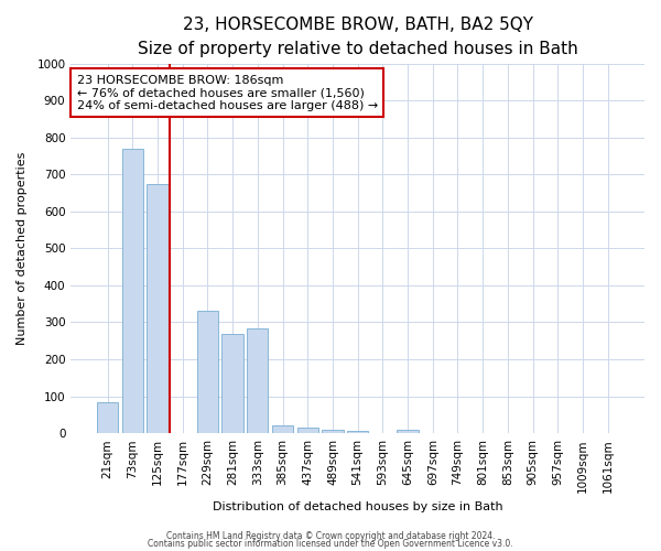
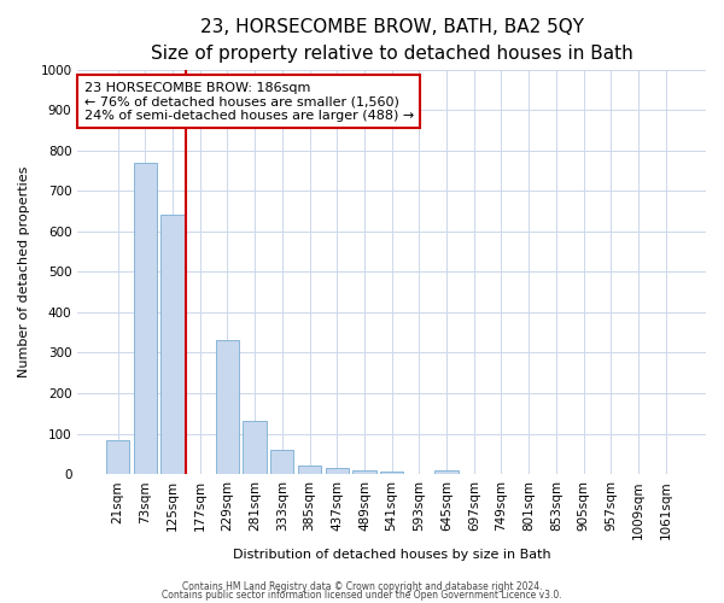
125sqm: 675 -> 640
281sqm: 270 -> 133
333sqm: 285 -> 60
